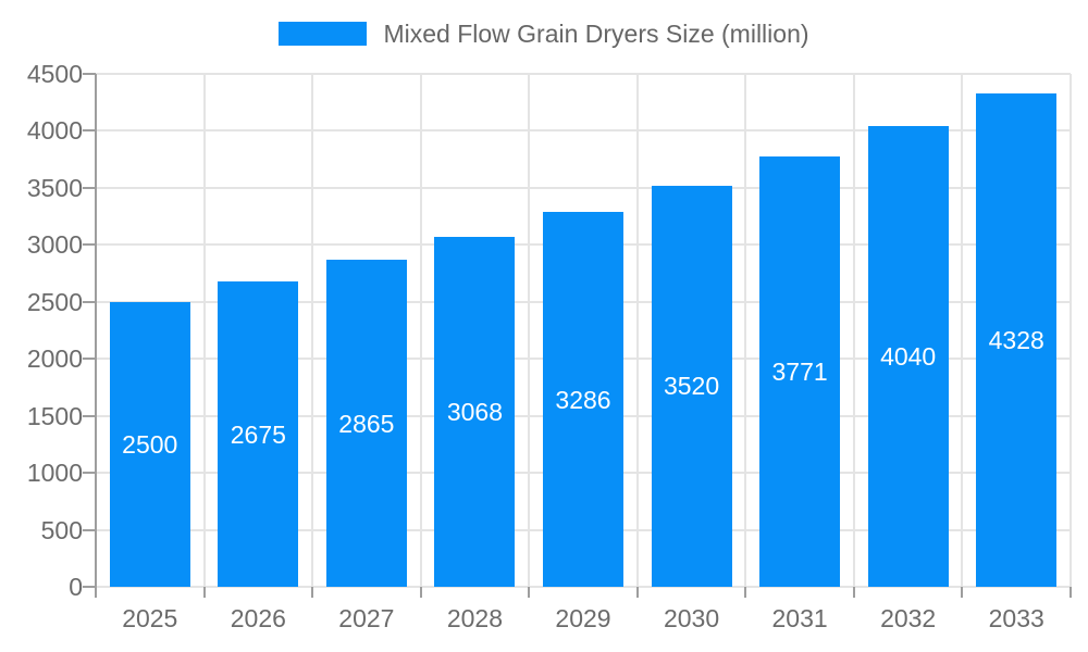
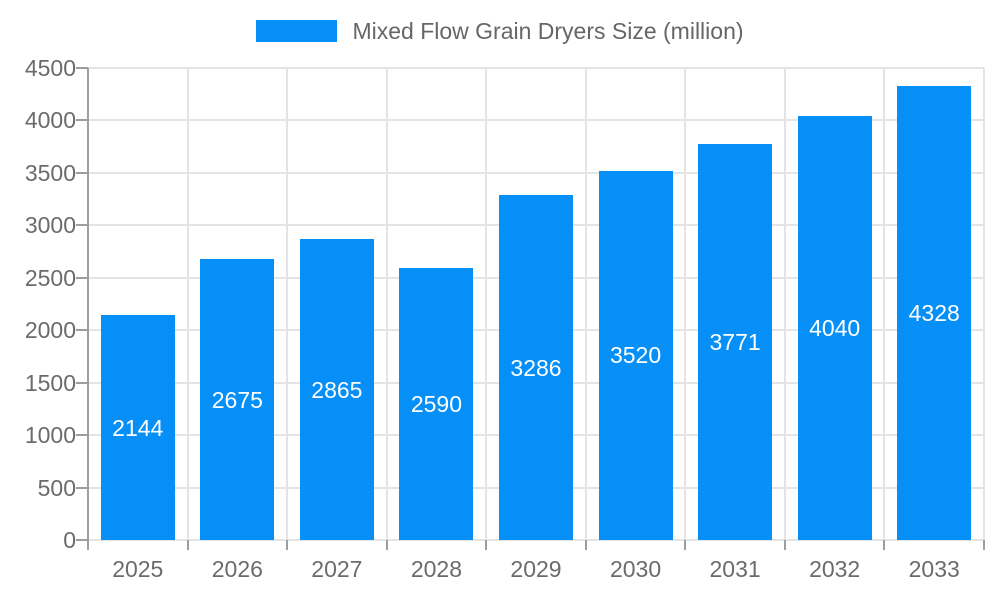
2025: 2500 -> 2144
2028: 3068 -> 2590
